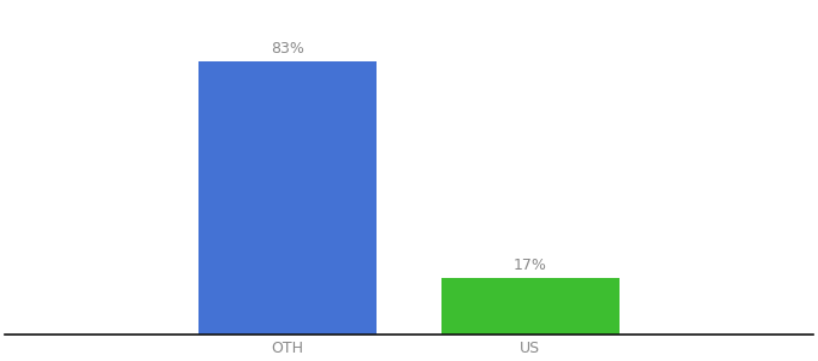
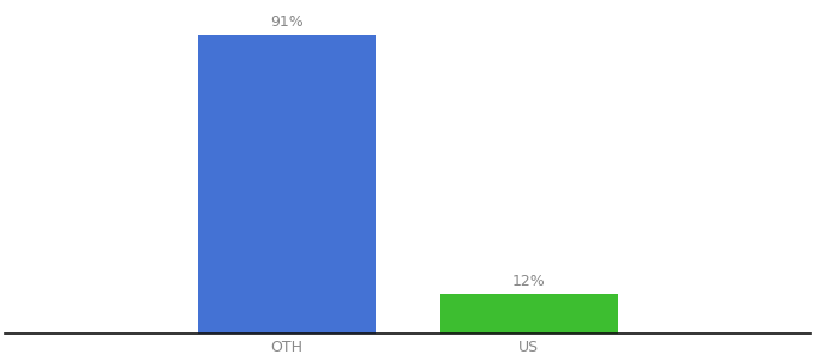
OTH: 83% -> 91%
US: 17% -> 12%
